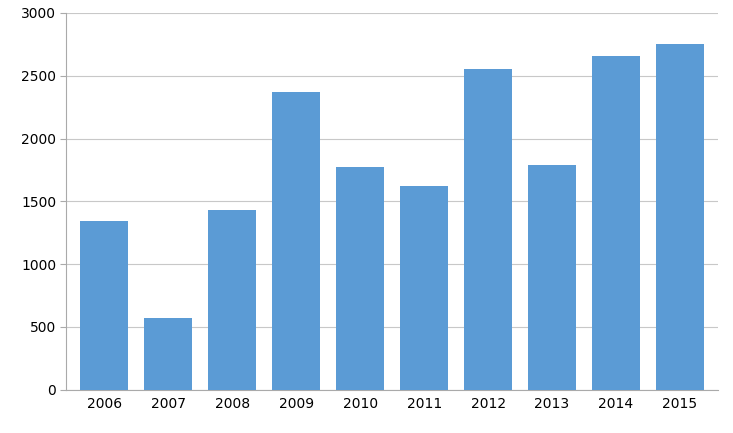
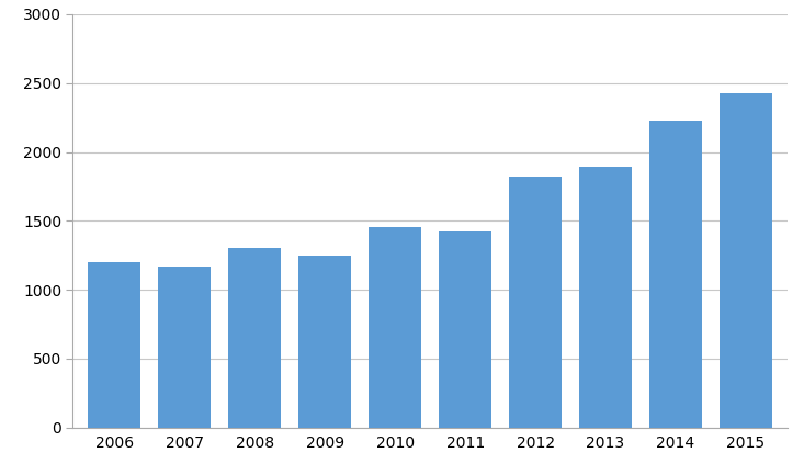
2006: 1340 -> 1200
2007: 570 -> 1160
2008: 1430 -> 1300
2009: 2370 -> 1250
2010: 1770 -> 1460
2011: 1620 -> 1420
2012: 2550 -> 1820
2013: 1790 -> 1890
2014: 2660 -> 2230
2015: 2750 -> 2430
